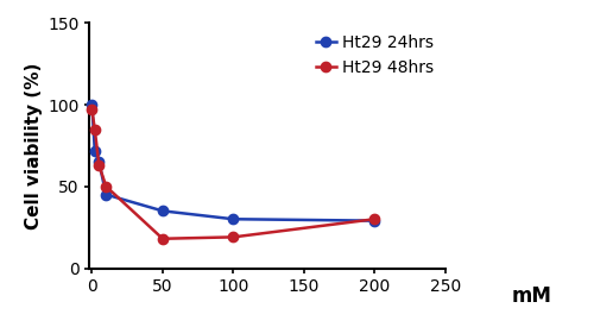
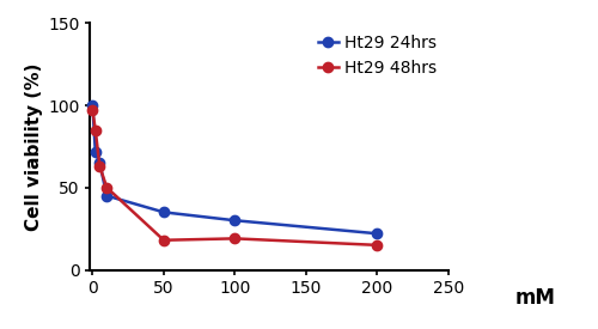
Ht29 24hrs/200: 29 -> 22
Ht29 48hrs/200: 30 -> 15
